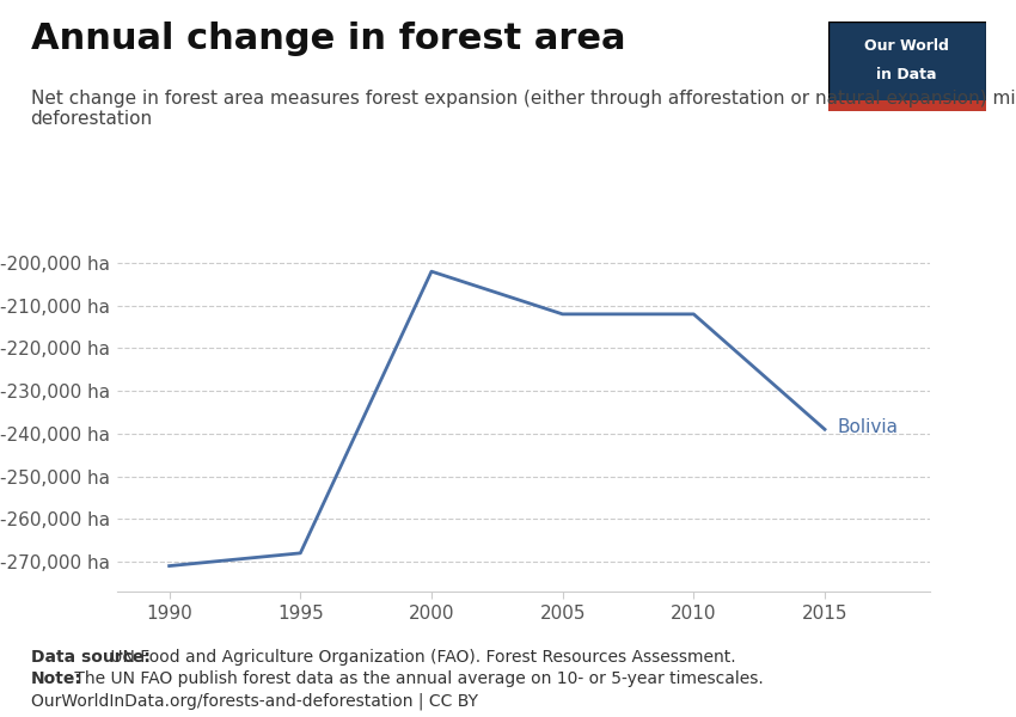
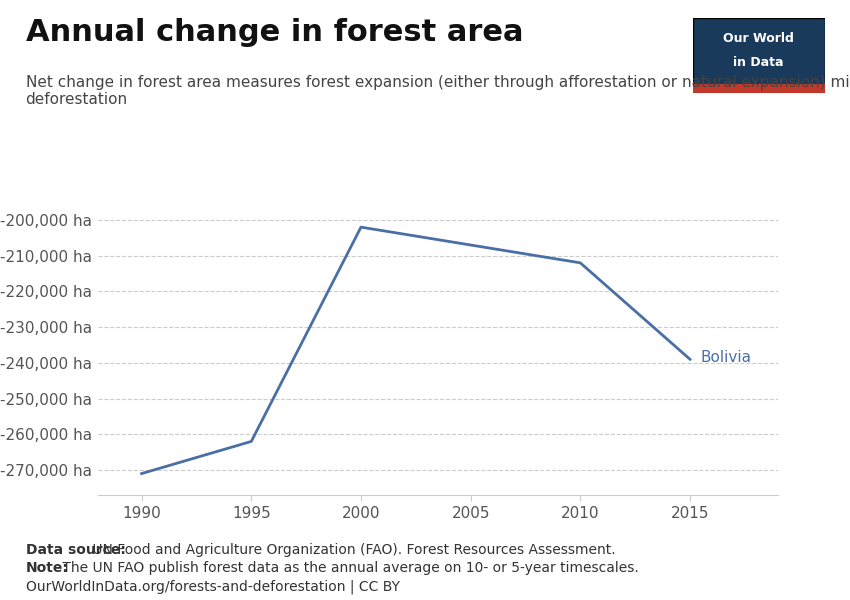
1995: -268,000 ha -> -262,000 ha
2005: -212,000 ha -> -207,000 ha
